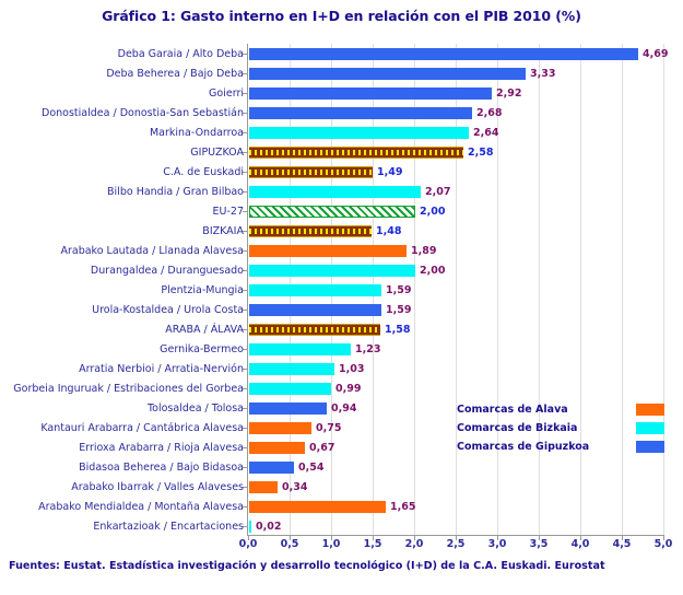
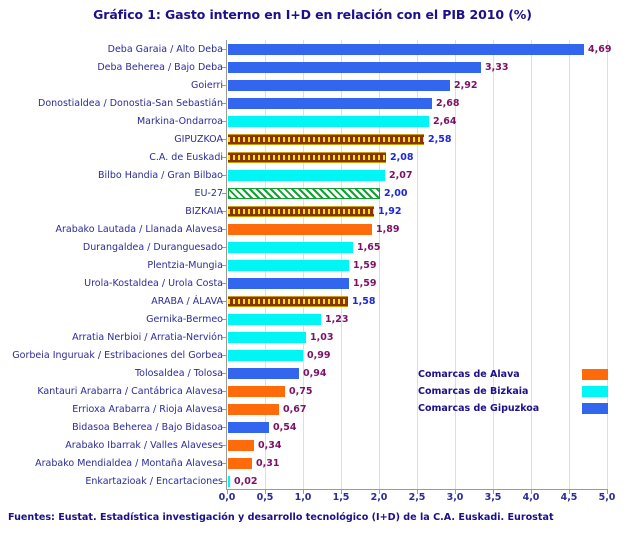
C.A. de Euskadi: 1,49 -> 2,08
BIZKAIA: 1,48 -> 1,92
Durangaldea / Duranguesado: 2,00 -> 1,65
Arabako Mendialdea / Montaña Alavesa: 1,65 -> 0,31
